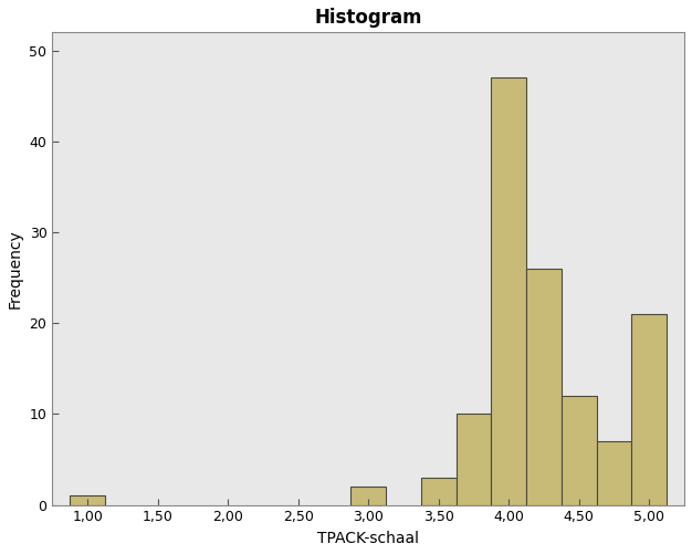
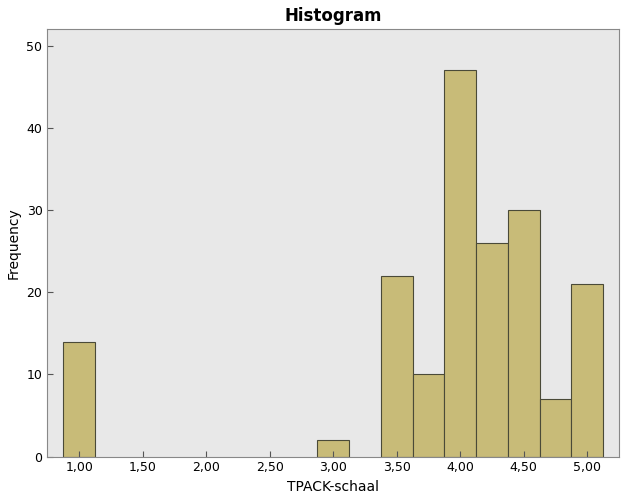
1,00: 1 -> 14
3,50: 3 -> 22
4,50: 12 -> 30
